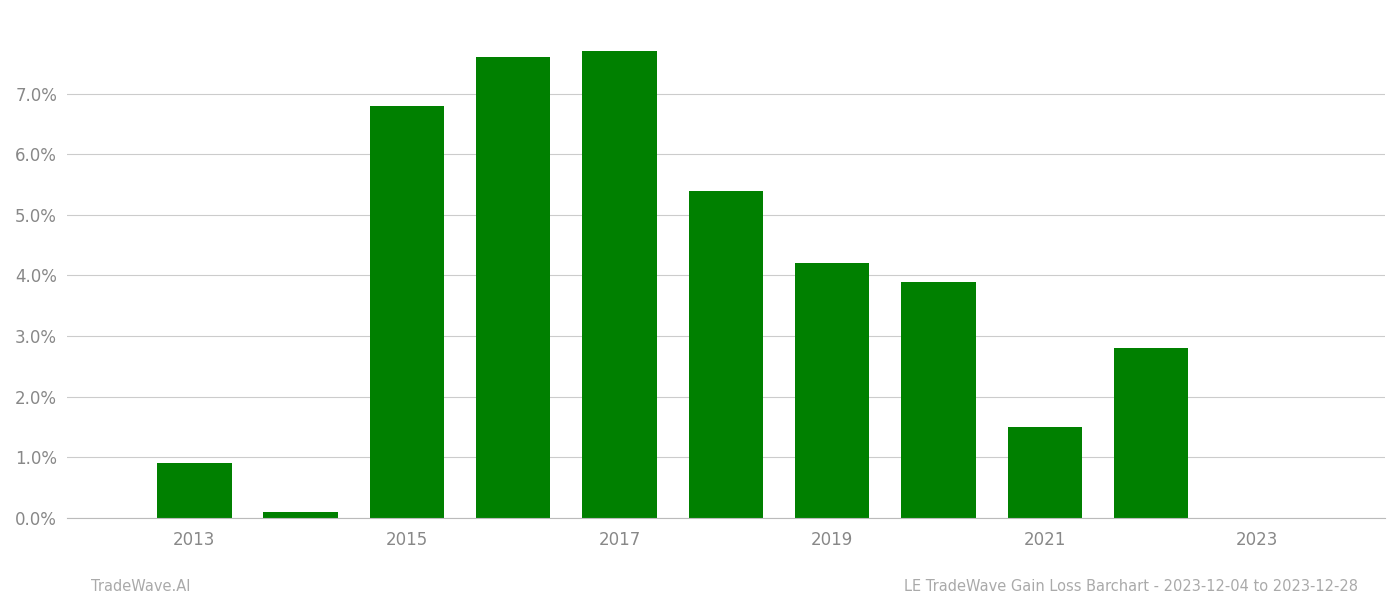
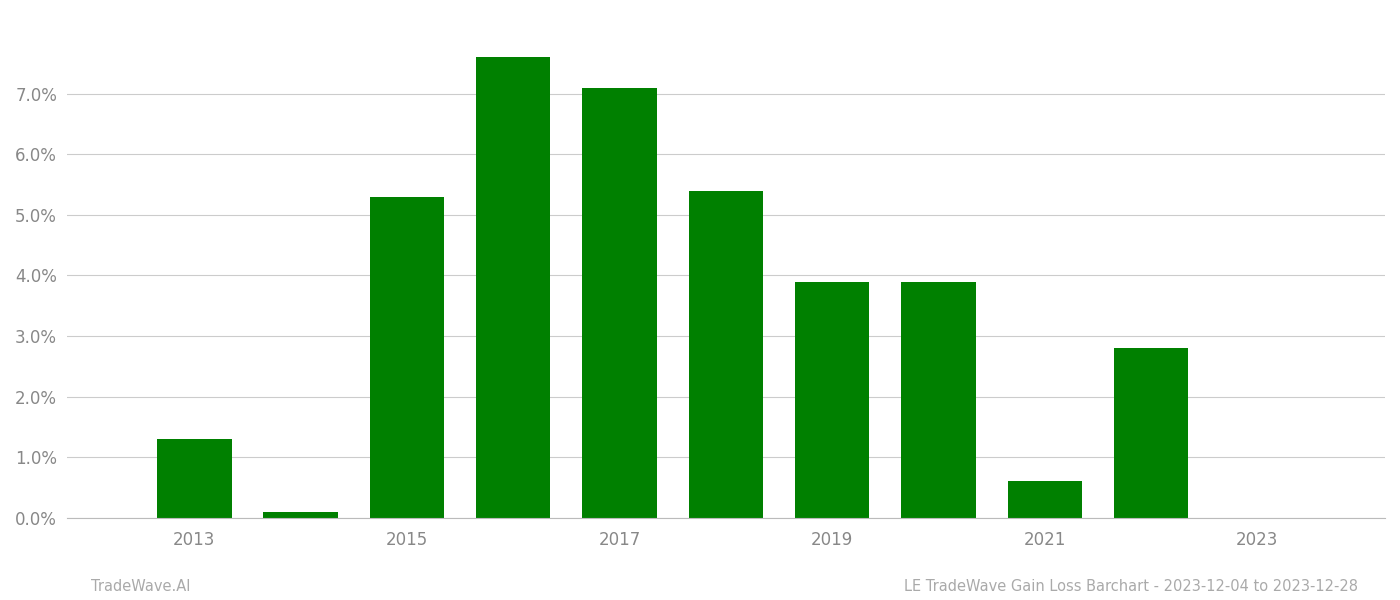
2013: 0.9% -> 1.3%
2015: 6.8% -> 5.3%
2017: 7.7% -> 7.1%
2019: 4.2% -> 3.9%
2021: 1.5% -> 0.6%
